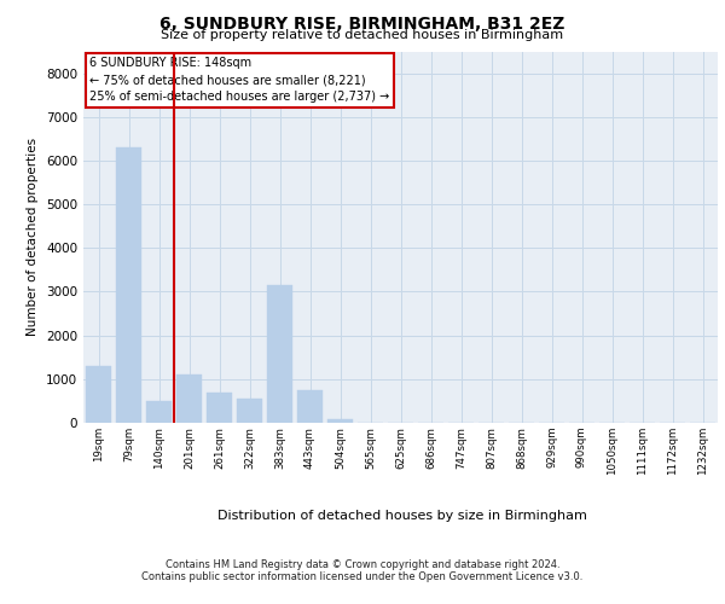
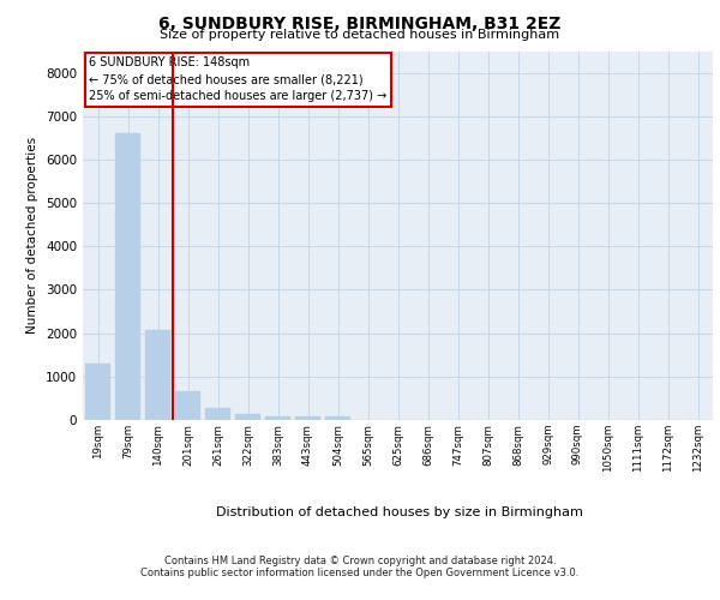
79sqm: 6300 -> 6600
140sqm: 500 -> 2080
201sqm: 1100 -> 660
261sqm: 700 -> 290
322sqm: 550 -> 130
383sqm: 3150 -> 90
443sqm: 750 -> 80
